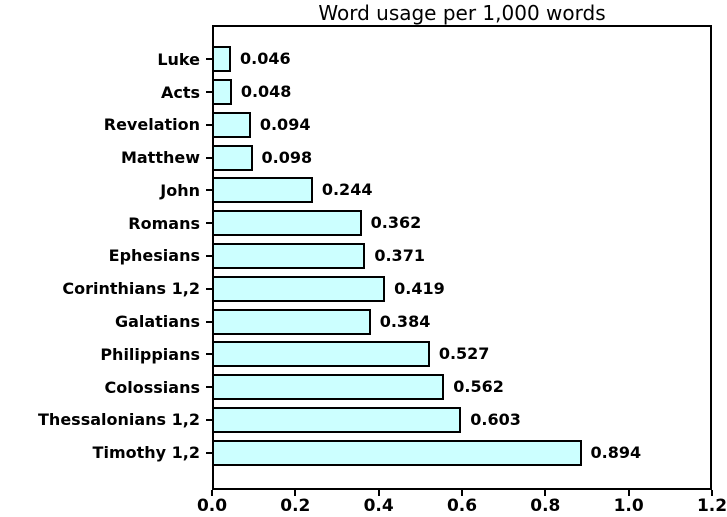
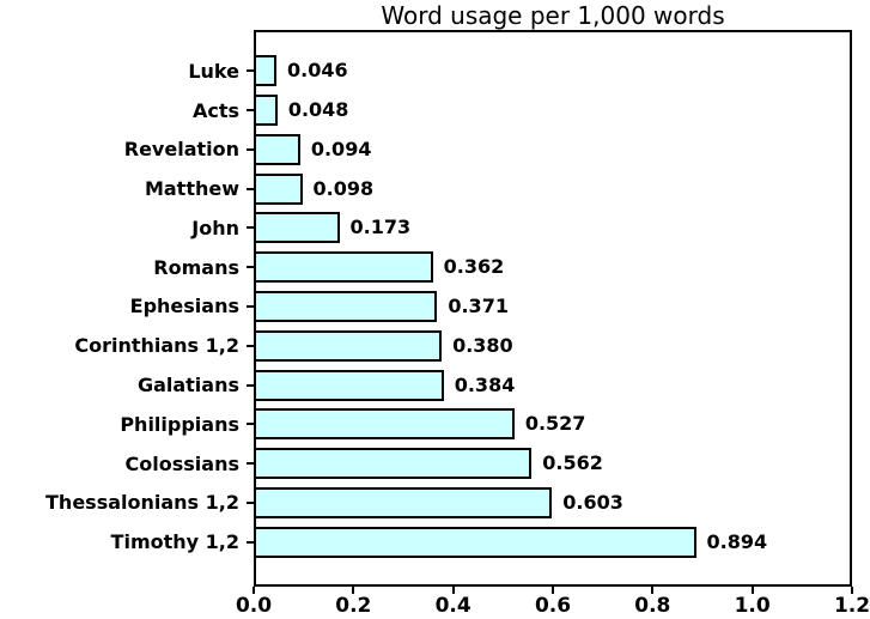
John: 0.244 -> 0.173
Corinthians 1,2: 0.419 -> 0.380
